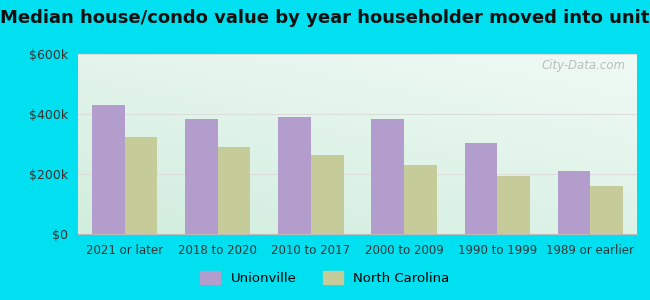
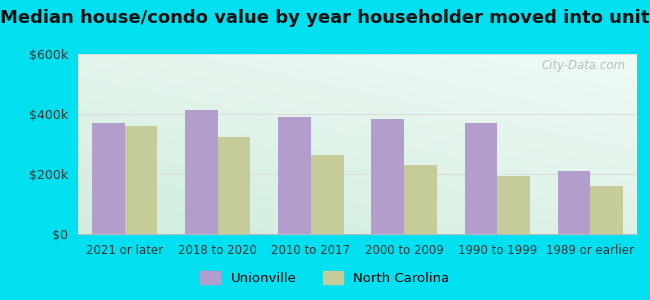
Unionville/2021 or later: $430k -> $370k
North Carolina/2021 or later: $325k -> $360k
Unionville/2018 to 2020: $385k -> $415k
North Carolina/2018 to 2020: $290k -> $325k
Unionville/1990 to 1999: $305k -> $370k
